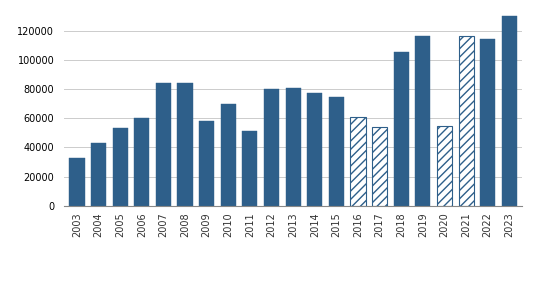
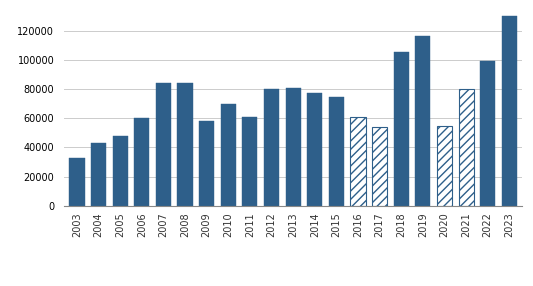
2005: 53000 -> 48000
2011: 51000 -> 61000
2021: 116000 -> 80000
2022: 114000 -> 99000
